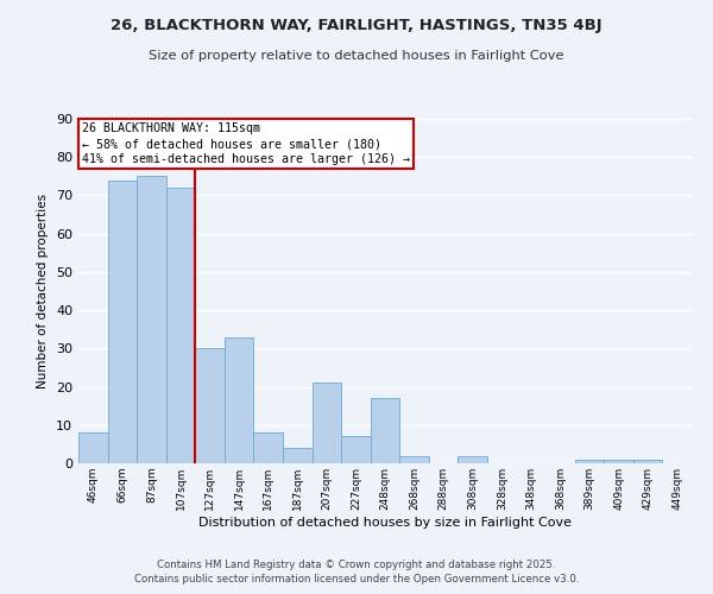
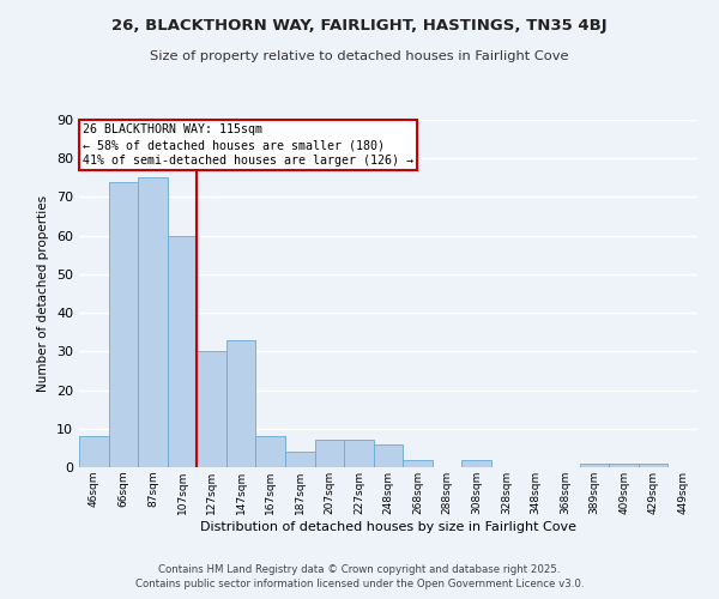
107sqm: 72 -> 60
207sqm: 21 -> 7
248sqm: 17 -> 6
